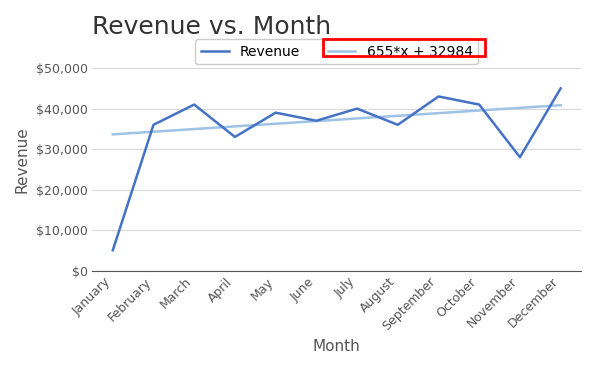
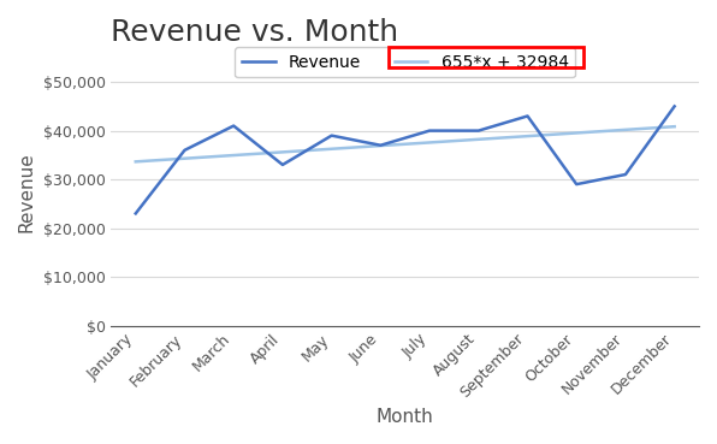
Revenue/January: $5,000 -> $23,000
Revenue/August: $36,000 -> $40,000
Revenue/October: $41,000 -> $29,000
Revenue/November: $28,000 -> $31,000
